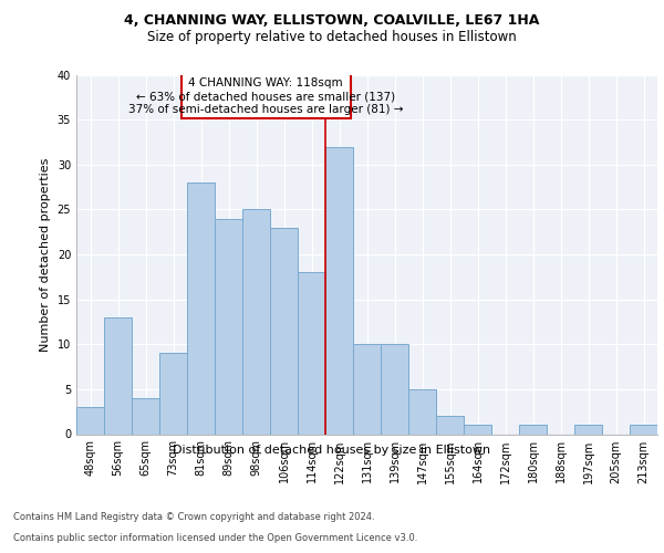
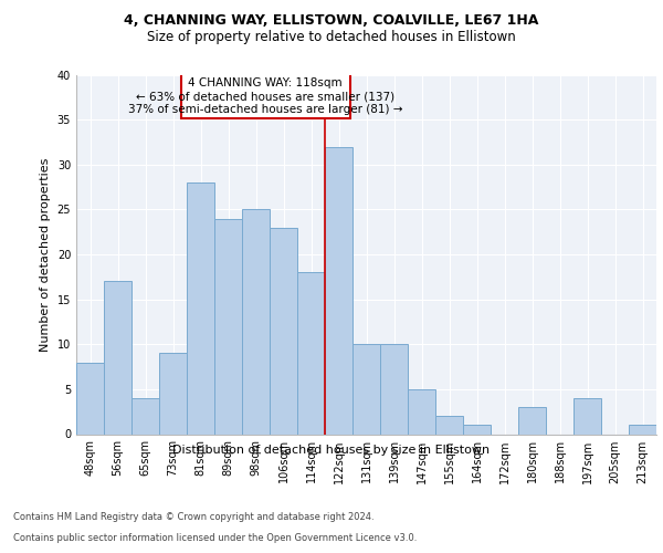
48sqm: 3 -> 8
56sqm: 13 -> 17
180sqm: 1 -> 3
197sqm: 1 -> 4
